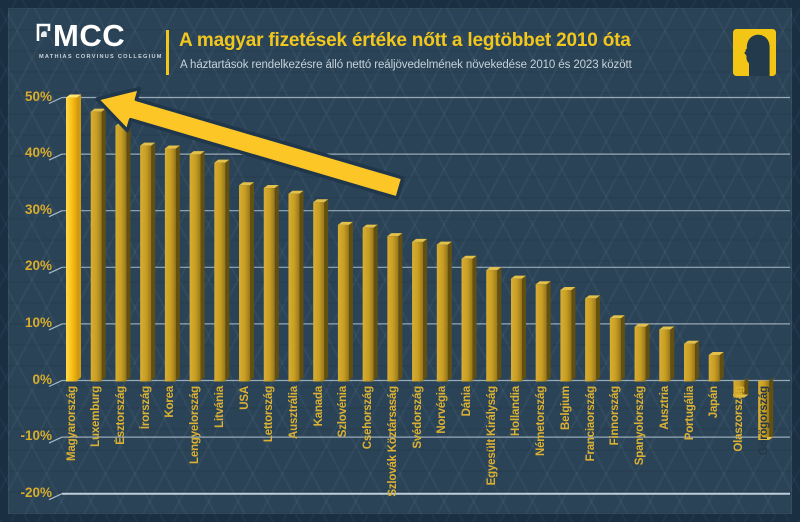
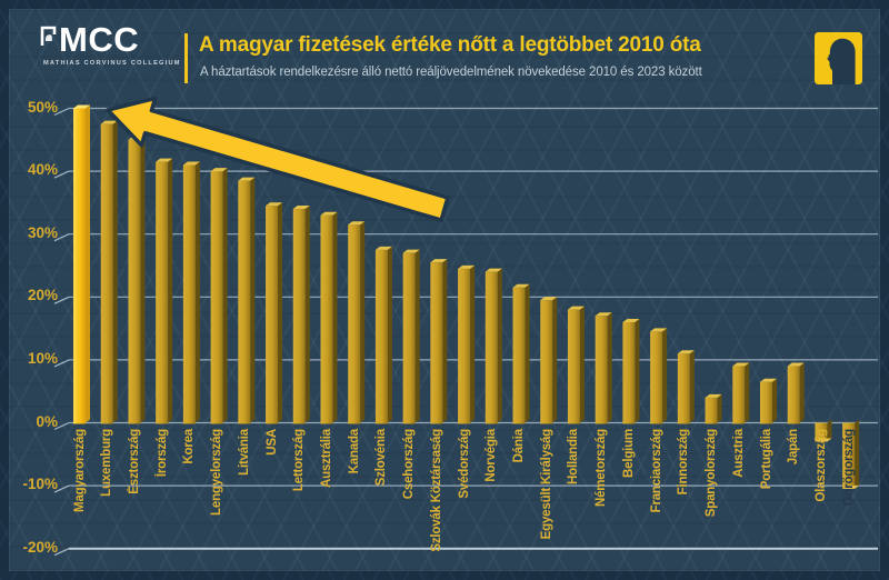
Spanyolország: 10% -> 4%
Japán: 4% -> 9%
